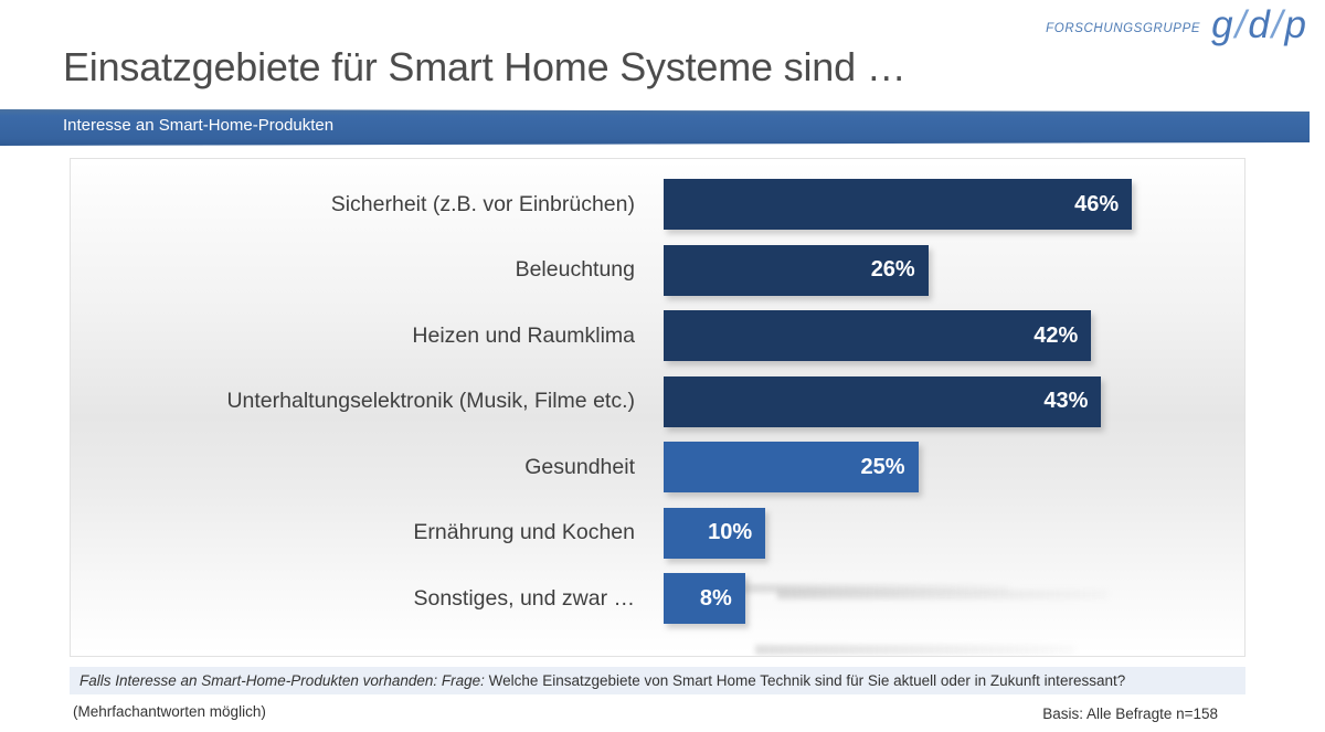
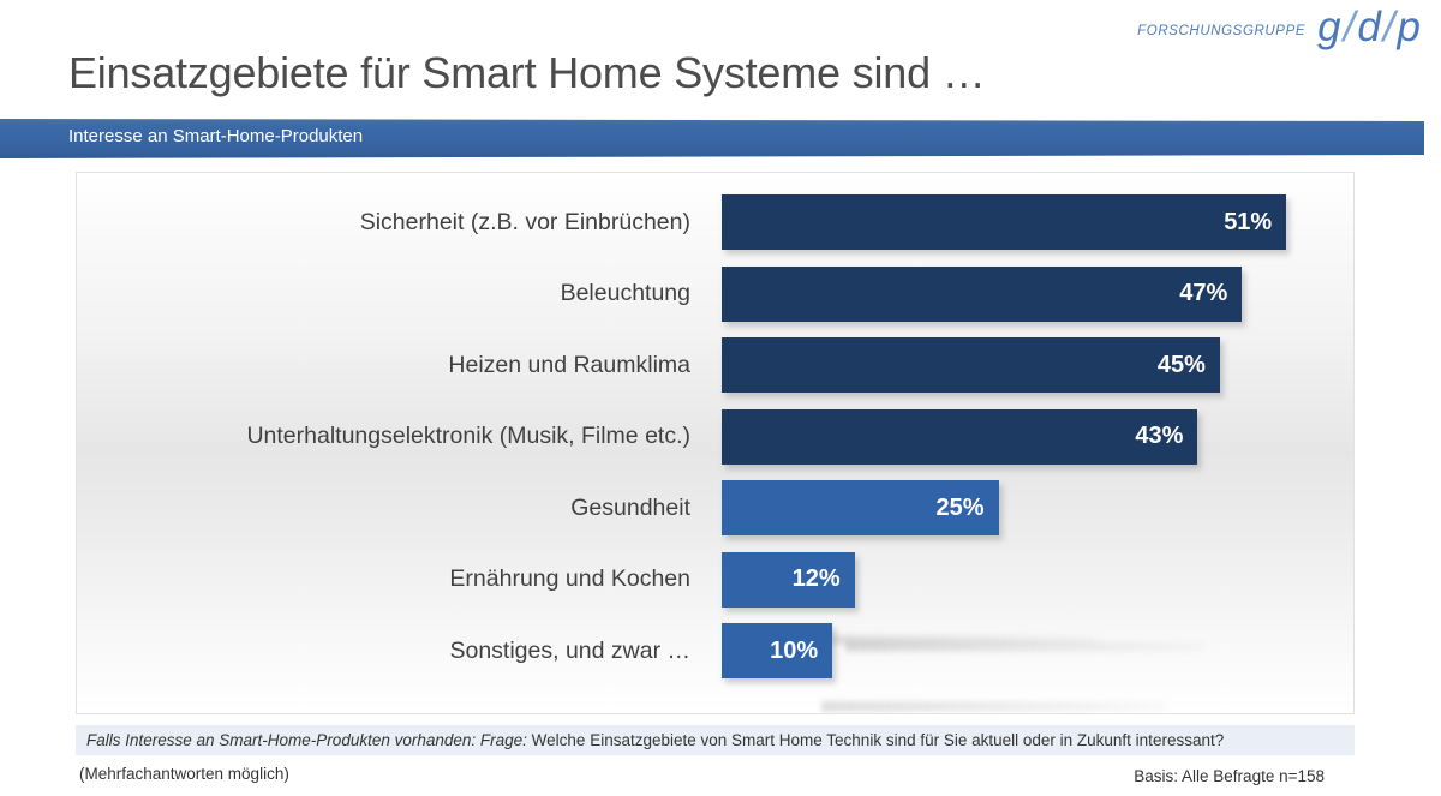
Sicherheit (z.B. vor Einbrüchen): 46% -> 51%
Beleuchtung: 26% -> 47%
Heizen und Raumklima: 42% -> 45%
Ernährung und Kochen: 10% -> 12%
Sonstiges, und zwar …: 8% -> 10%
